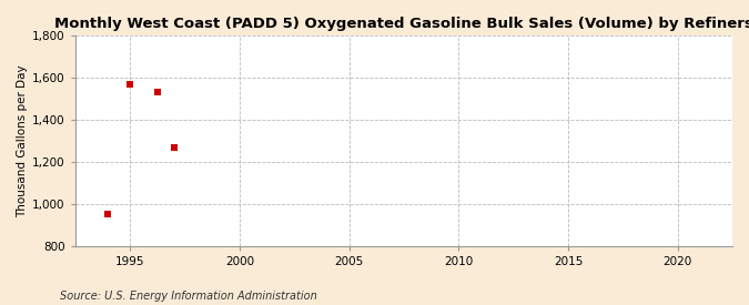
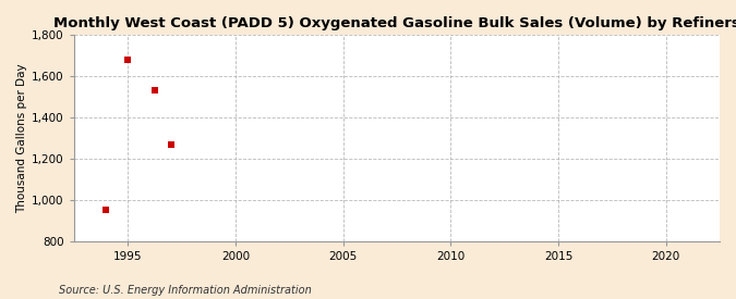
1995: 1,570 -> 1,680
